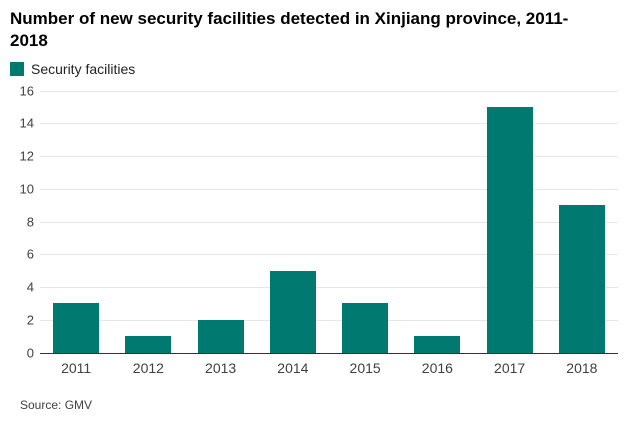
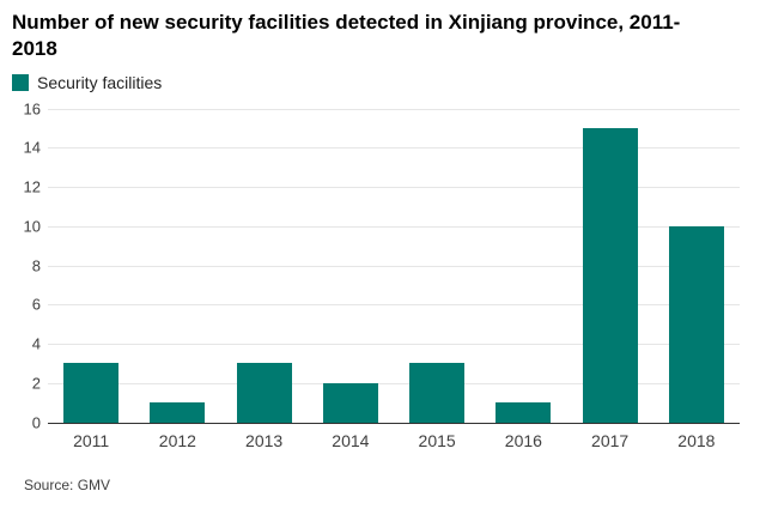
2013: 2 -> 3
2014: 5 -> 2
2018: 9 -> 10
